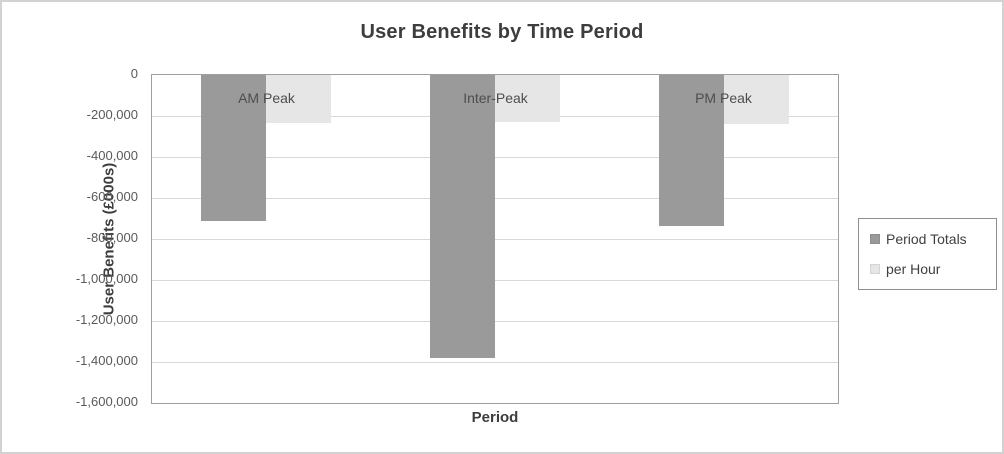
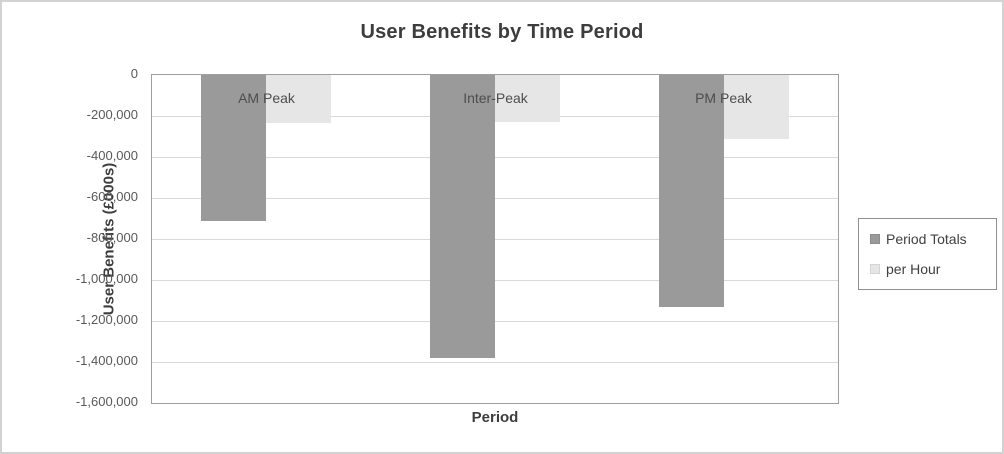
Period Totals/PM Peak: -740000 -> -1130000
per Hour/PM Peak: -240000 -> -310000
